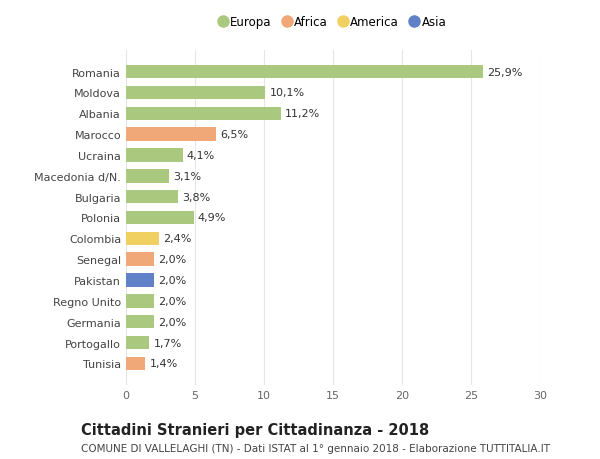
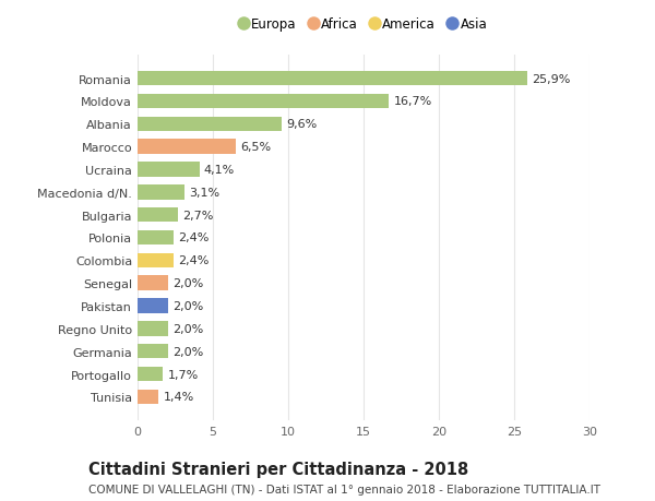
Moldova: 10,1% -> 16,7%
Albania: 11,2% -> 9,6%
Bulgaria: 3,8% -> 2,7%
Polonia: 4,9% -> 2,4%
